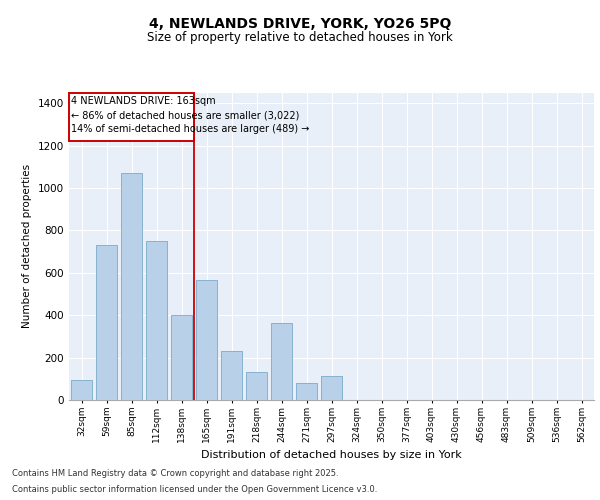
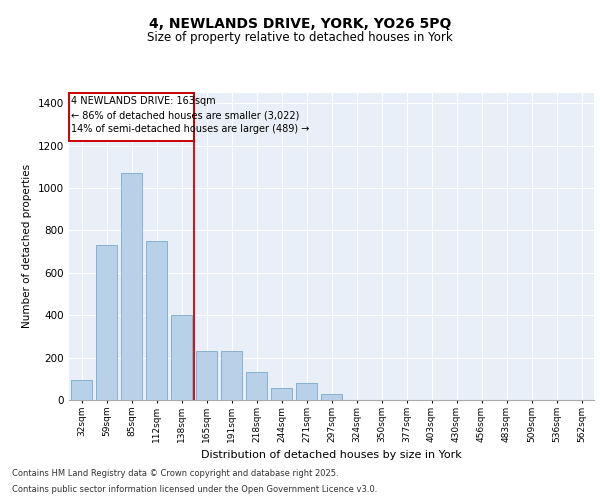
165sqm: 565 -> 230
244sqm: 365 -> 55
297sqm: 115 -> 30
